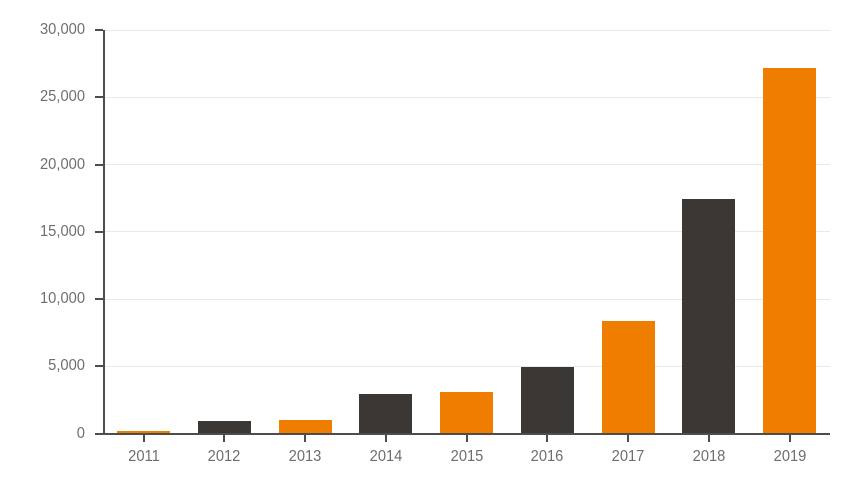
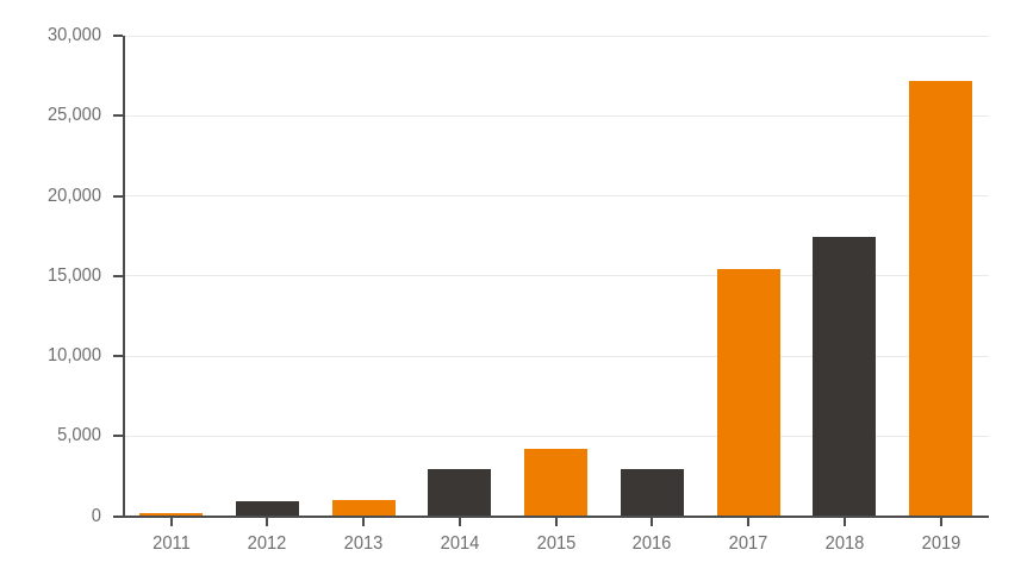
2015: 3100 -> 4200
2016: 5000 -> 2900
2017: 8400 -> 15400
